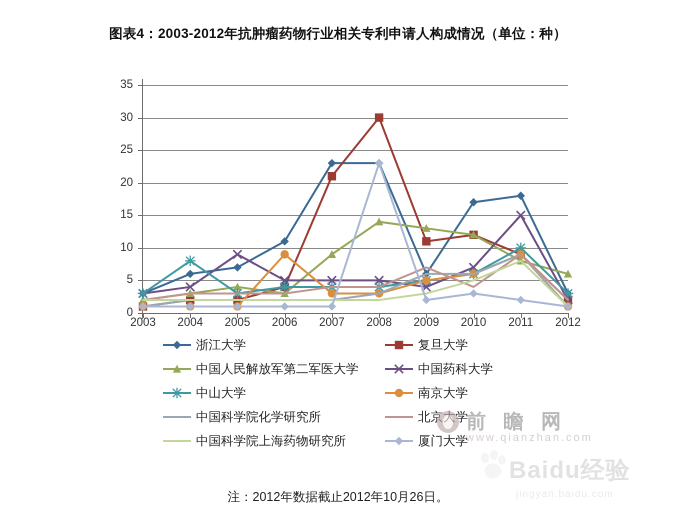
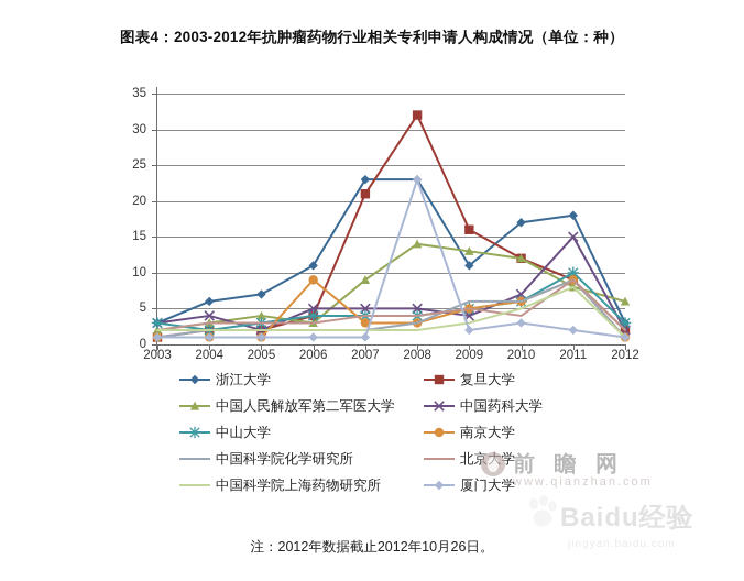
中山大学/2004: 8 -> 2
中国药科大学/2005: 9 -> 2
复旦大学/2008: 30 -> 32
浙江大学/2009: 6 -> 11
复旦大学/2009: 11 -> 16
北京大学/2009: 7 -> 5
